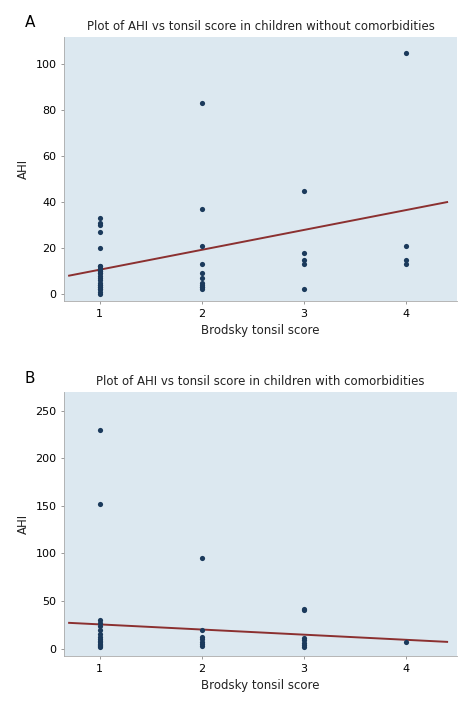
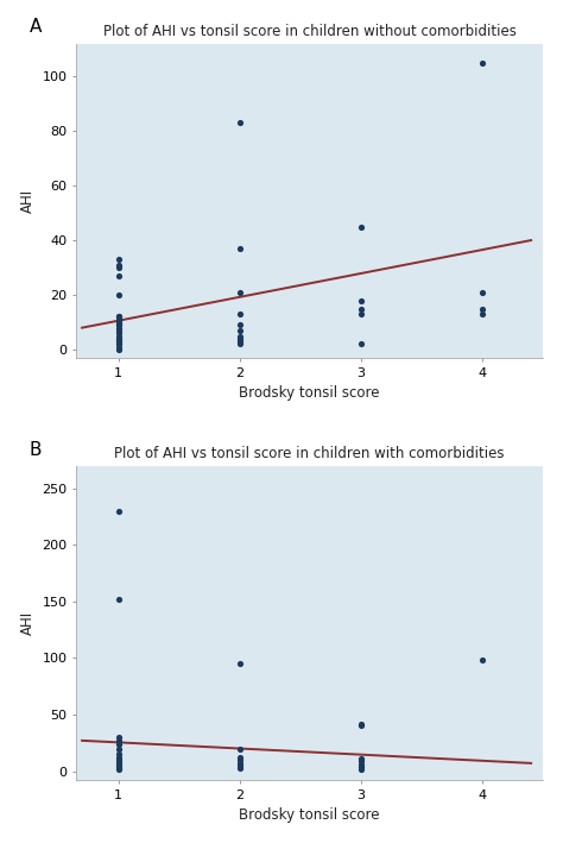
Plot of AHI vs tonsil score in children with comorbidities/4: 7 -> 98
